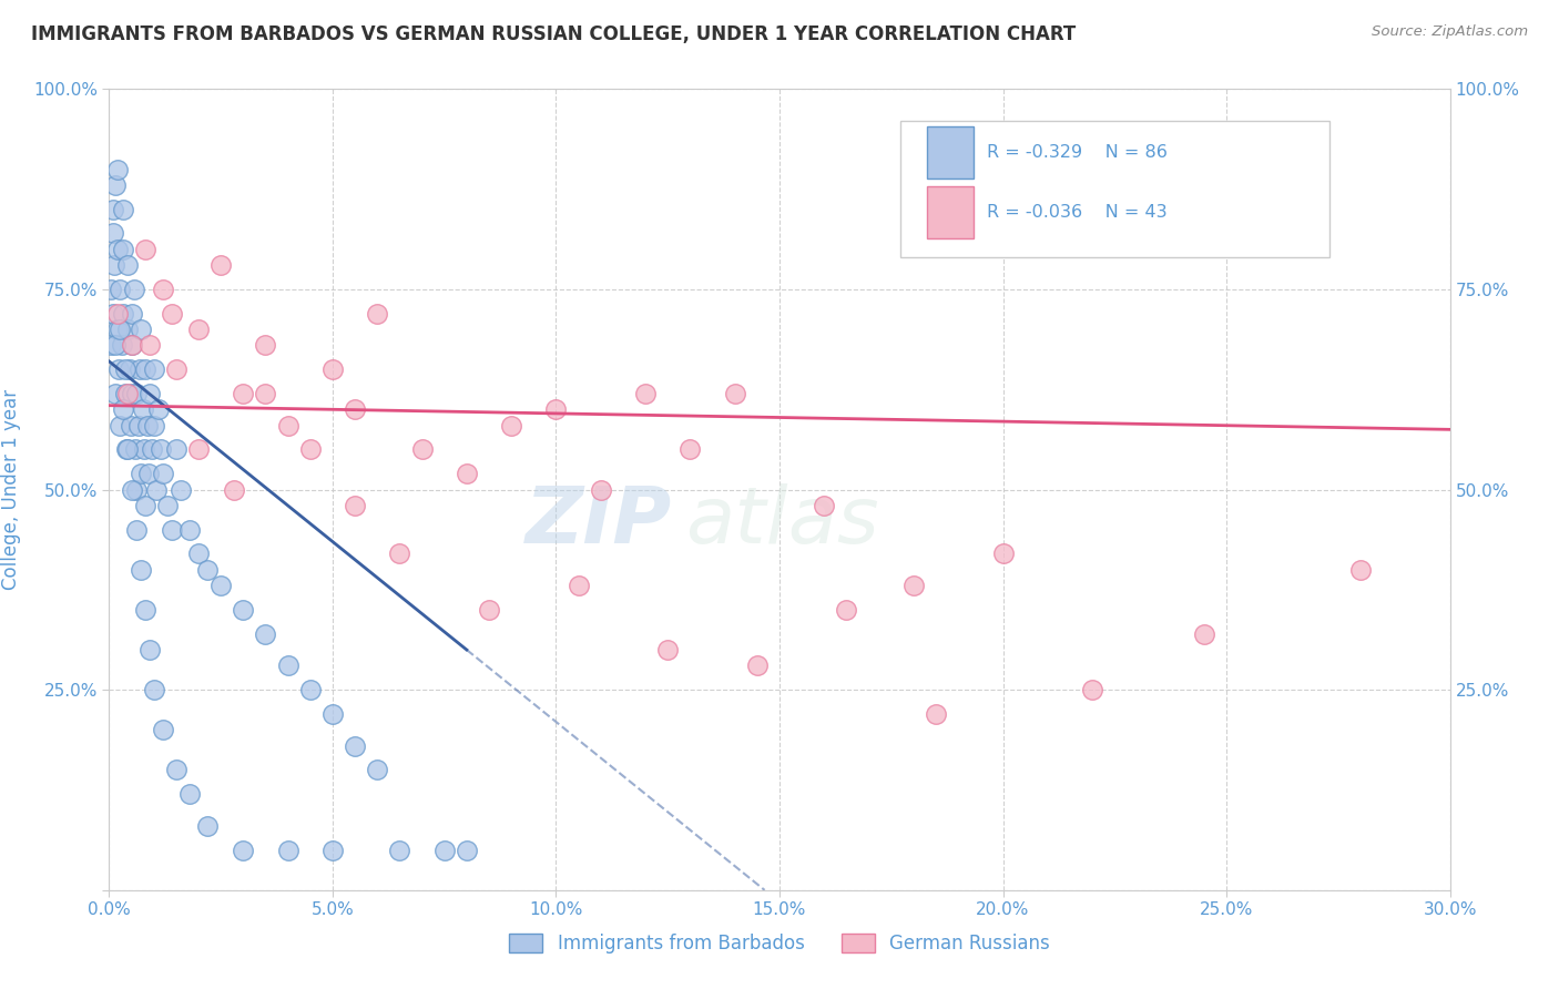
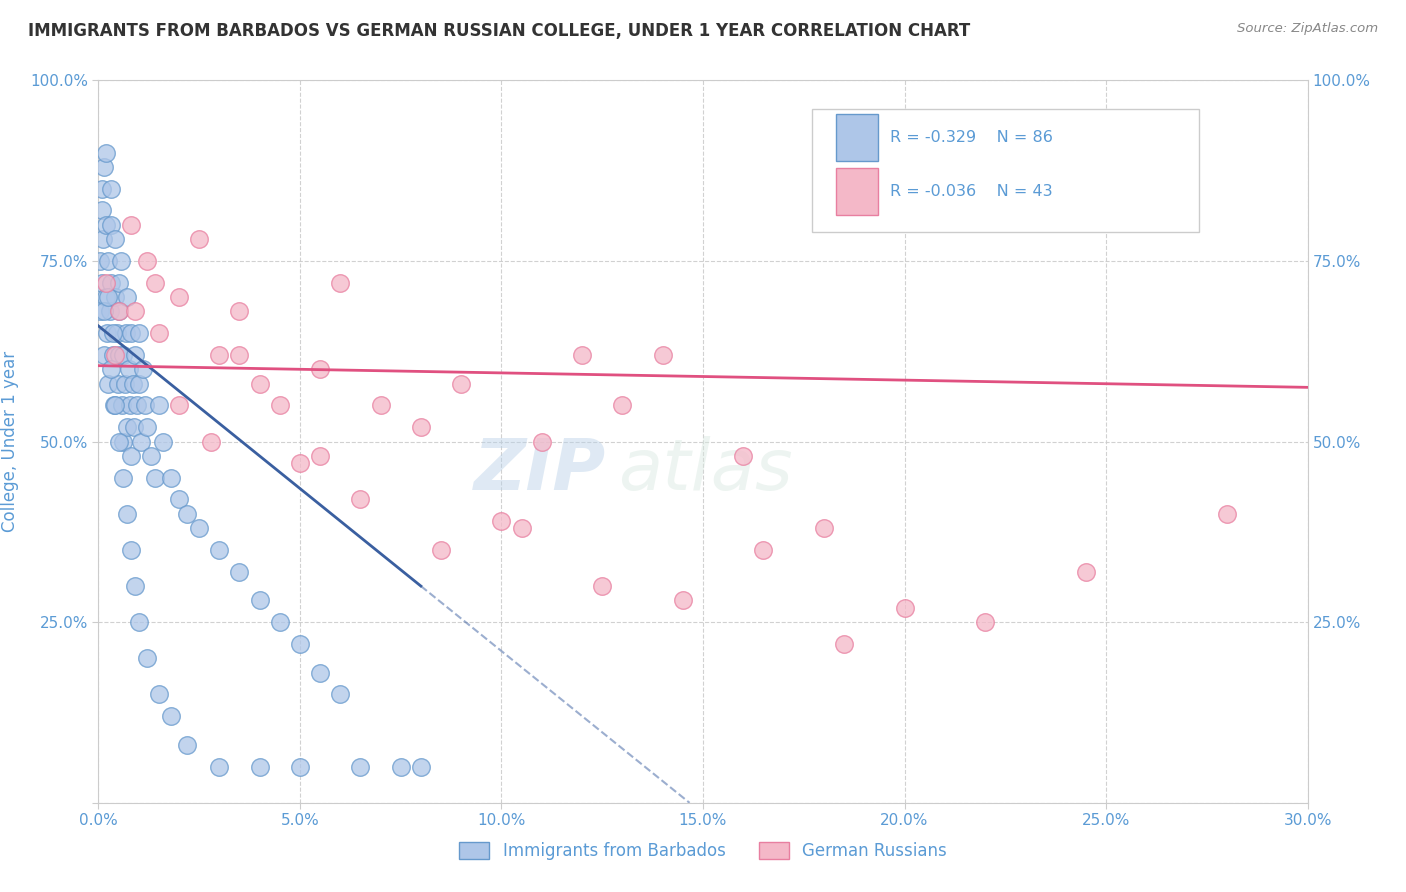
German Russians/5.0%: 65% -> 47%
German Russians/10.0%: 60% -> 39%
German Russians/20.0%: 42% -> 27%
